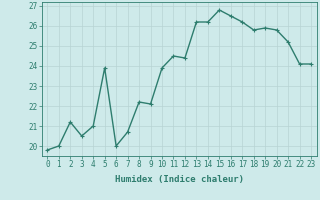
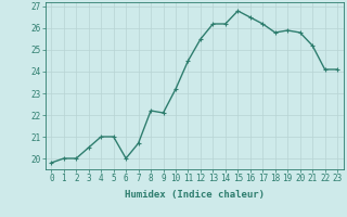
2: 21.2 -> 20.0
5: 23.9 -> 21.0
10: 23.9 -> 23.2
12: 24.4 -> 25.5
